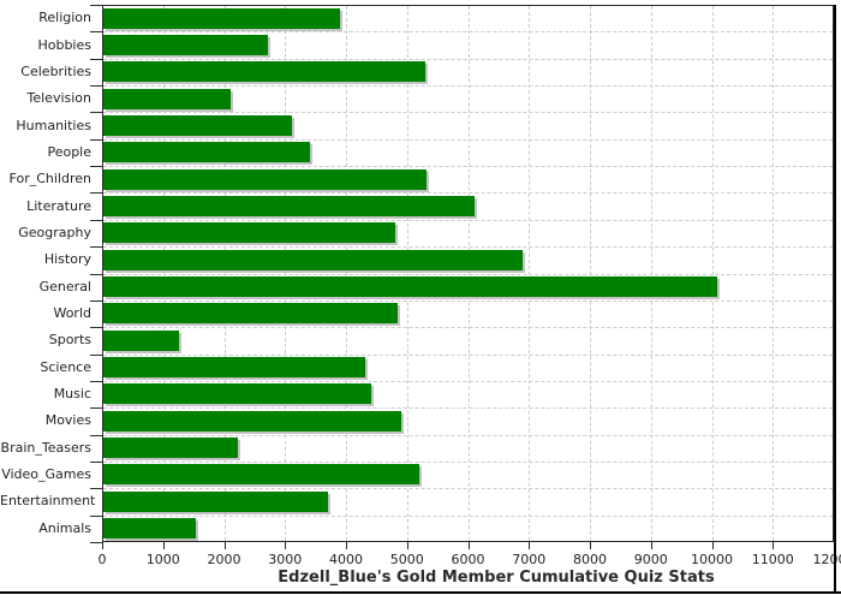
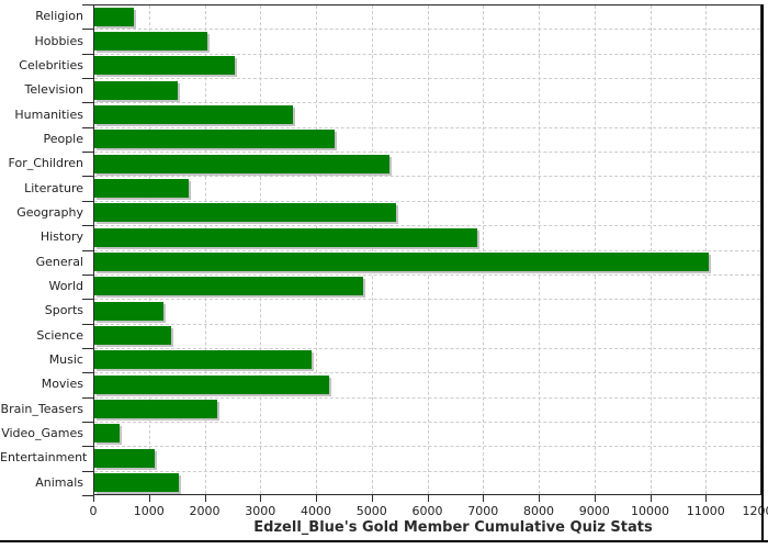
Religion: 3900 -> 700
Hobbies: 2700 -> 2000
Celebrities: 5300 -> 2500
Television: 2100 -> 1500
Humanities: 3100 -> 3600
People: 3400 -> 4300
Literature: 6100 -> 1700
Geography: 4800 -> 5400
General: 10100 -> 11100
Science: 4300 -> 1400
Music: 4400 -> 3900
Movies: 4900 -> 4200
Video_Games: 5200 -> 500
Entertainment: 3700 -> 1100
